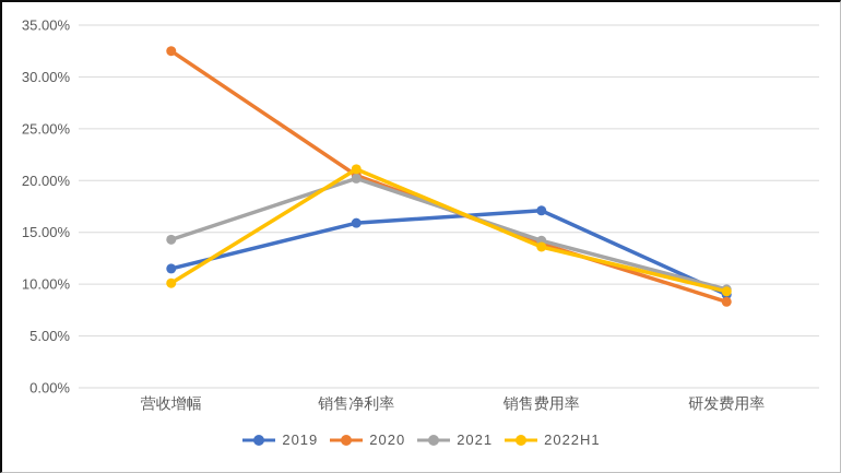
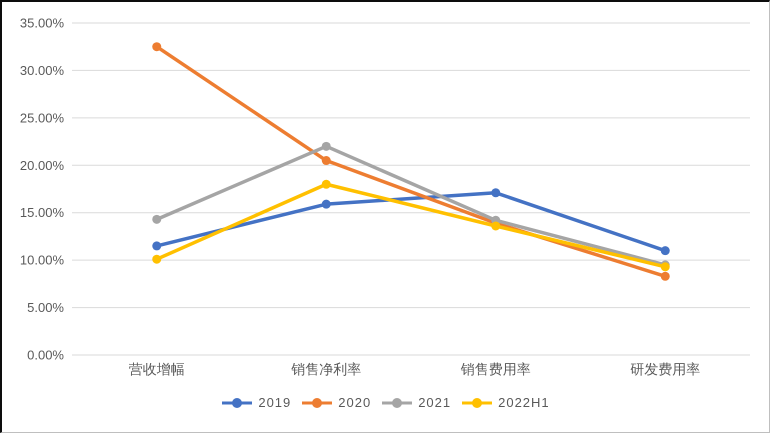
2021/销售净利率: 20% -> 22%
2022H1/销售净利率: 21% -> 18%
2019/研发费用率: 9% -> 11%
